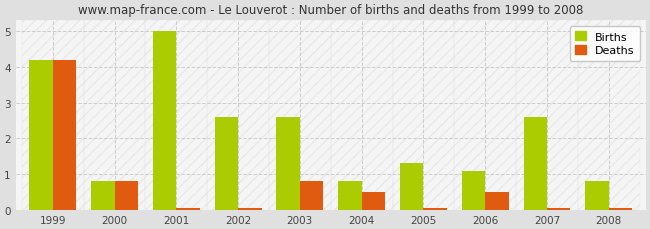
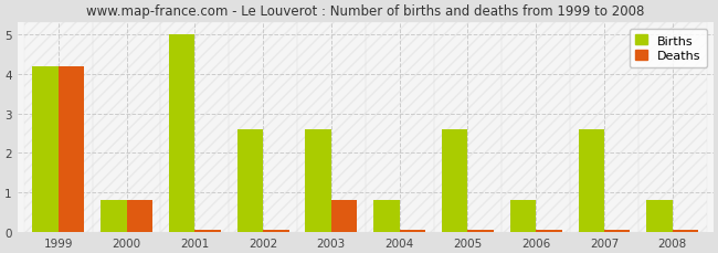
Deaths/2004: 0.50 -> 0.05
Births/2005: 1.3 -> 2.6
Births/2006: 1.1 -> 0.8
Deaths/2006: 0.50 -> 0.05
